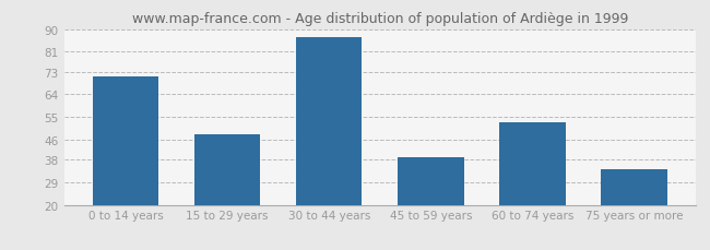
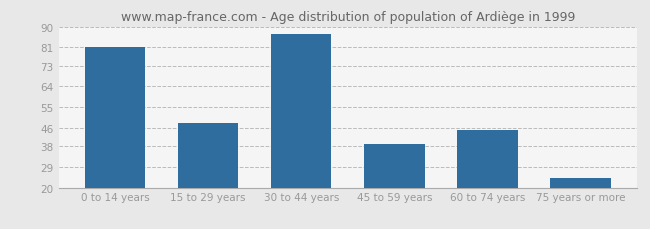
0 to 14 years: 71 -> 81
60 to 74 years: 53 -> 45
75 years or more: 34 -> 24
